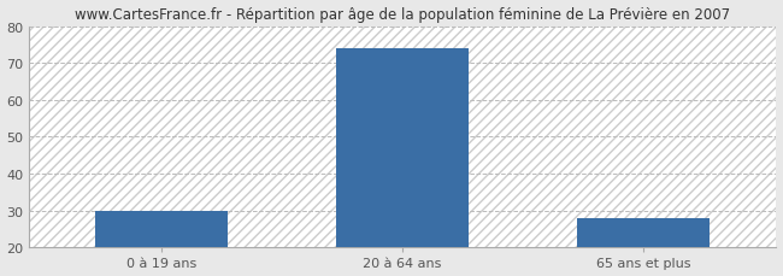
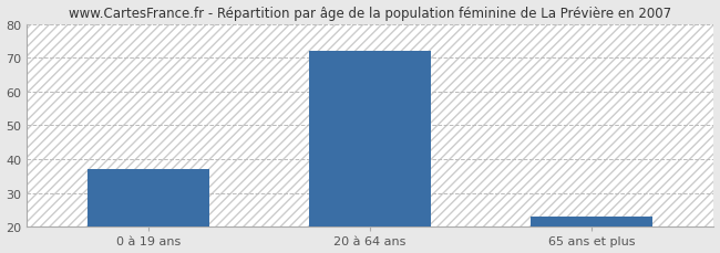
0 à 19 ans: 30 -> 37
20 à 64 ans: 74 -> 72
65 ans et plus: 28 -> 23
